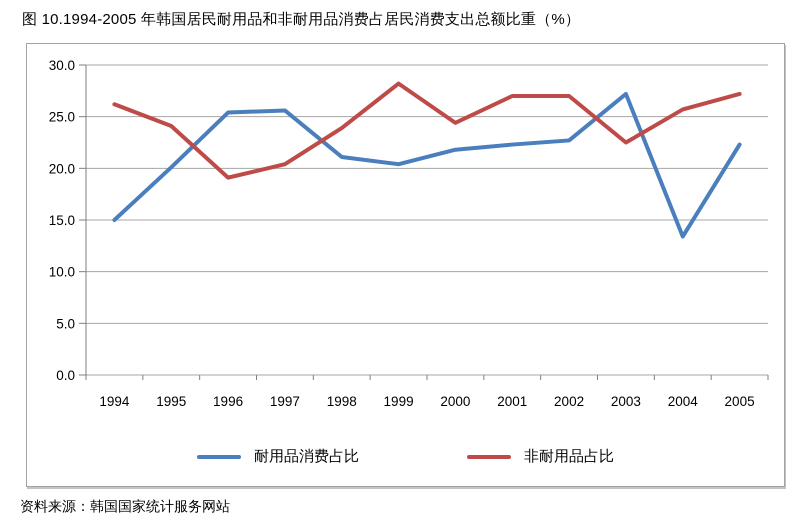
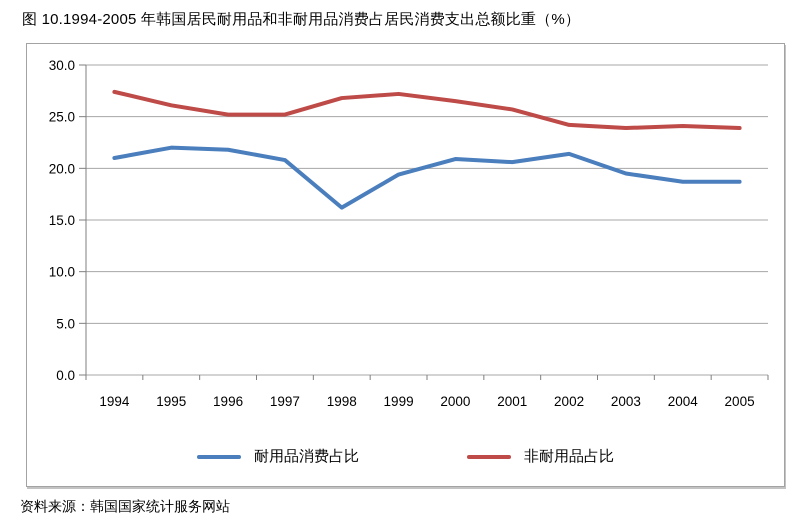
耐用品消费占比/1994: 15.0 -> 21.0
非耐用品占比/1994: 26.2 -> 27.4
耐用品消费占比/1995: 20.1 -> 22.0
非耐用品占比/1995: 24.1 -> 26.1
耐用品消费占比/1996: 25.4 -> 21.8
非耐用品占比/1996: 19.1 -> 25.2
耐用品消费占比/1997: 25.6 -> 20.8
非耐用品占比/1997: 20.4 -> 25.2
耐用品消费占比/1998: 21.1 -> 16.2
非耐用品占比/1998: 23.9 -> 26.8
耐用品消费占比/1999: 20.4 -> 19.4
非耐用品占比/1999: 28.2 -> 27.2
耐用品消费占比/2000: 21.8 -> 20.9
非耐用品占比/2000: 24.4 -> 26.5
耐用品消费占比/2001: 22.3 -> 20.6
非耐用品占比/2001: 27.0 -> 25.7
耐用品消费占比/2002: 22.7 -> 21.4
非耐用品占比/2002: 27.0 -> 24.2
耐用品消费占比/2003: 27.2 -> 19.5
非耐用品占比/2003: 22.5 -> 23.9
耐用品消费占比/2004: 13.4 -> 18.7
非耐用品占比/2004: 25.7 -> 24.1
耐用品消费占比/2005: 22.3 -> 18.7
非耐用品占比/2005: 27.2 -> 23.9
